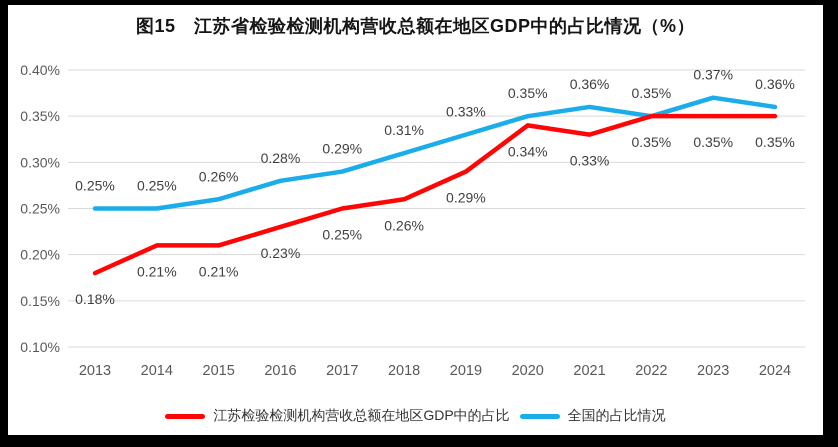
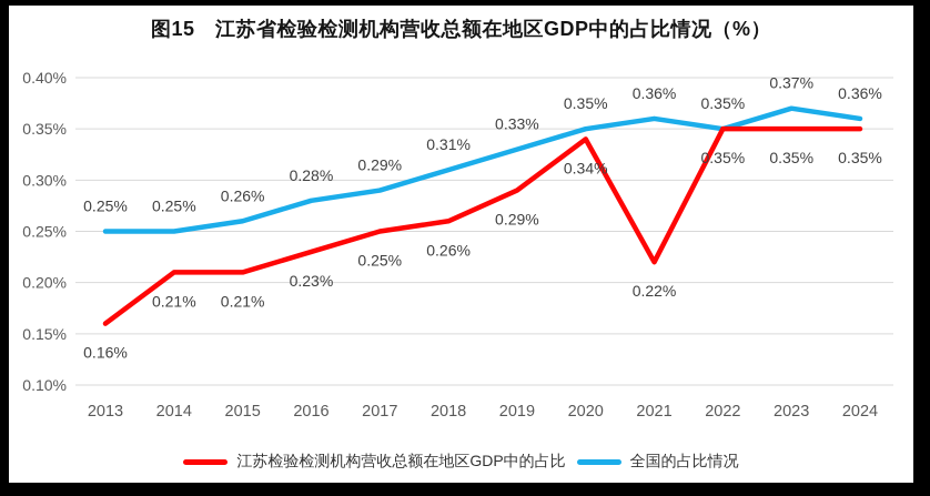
江苏检验检测机构营收总额在地区GDP中的占比/2013: 0.18% -> 0.16%
江苏检验检测机构营收总额在地区GDP中的占比/2021: 0.33% -> 0.22%
